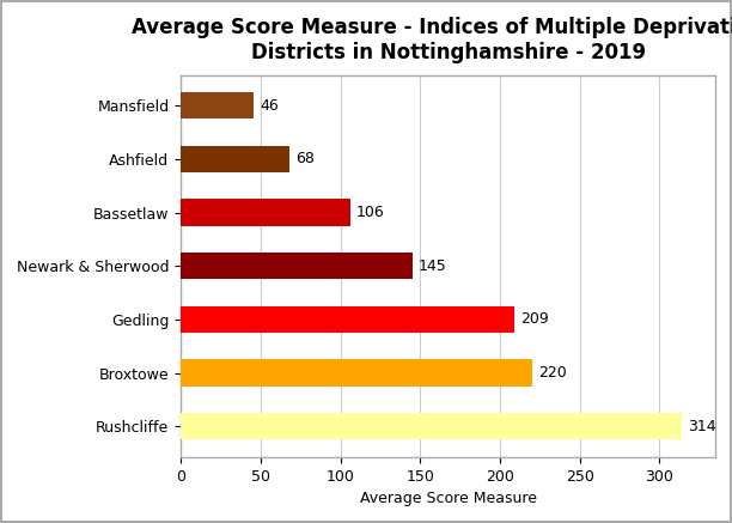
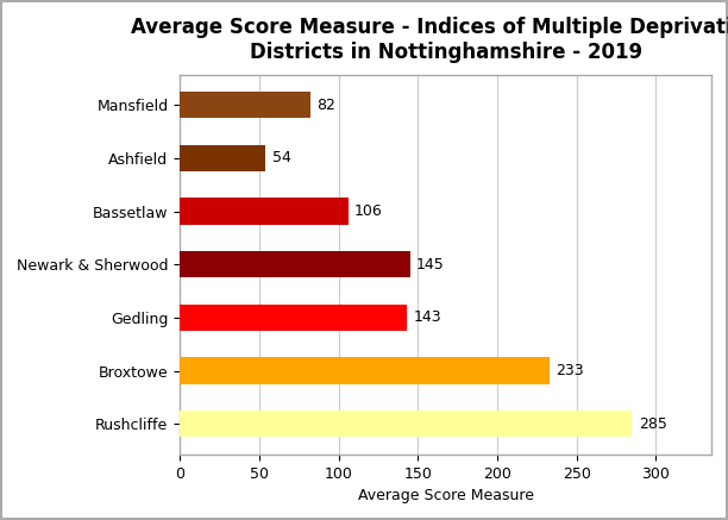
Mansfield: 46 -> 82
Ashfield: 68 -> 54
Gedling: 209 -> 143
Broxtowe: 220 -> 233
Rushcliffe: 314 -> 285
